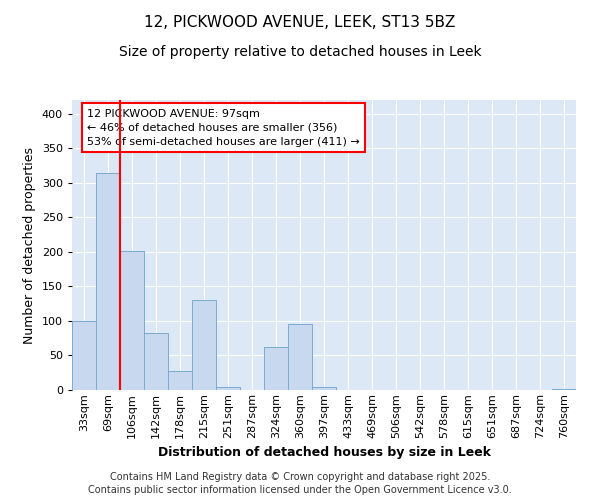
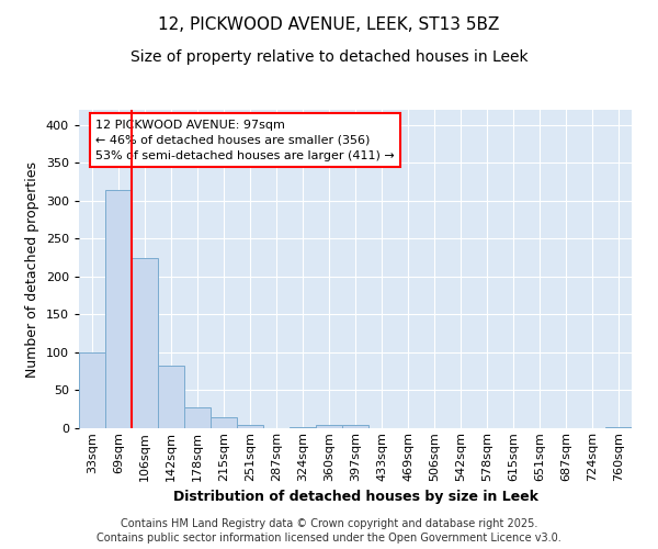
106sqm: 202 -> 225
215sqm: 130 -> 14
324sqm: 62 -> 1
360sqm: 96 -> 5
